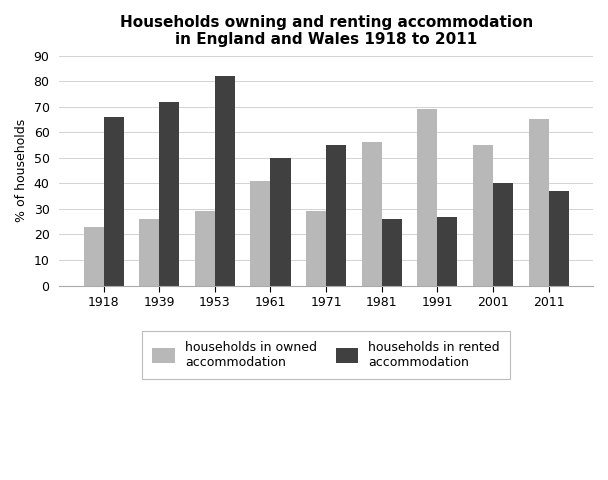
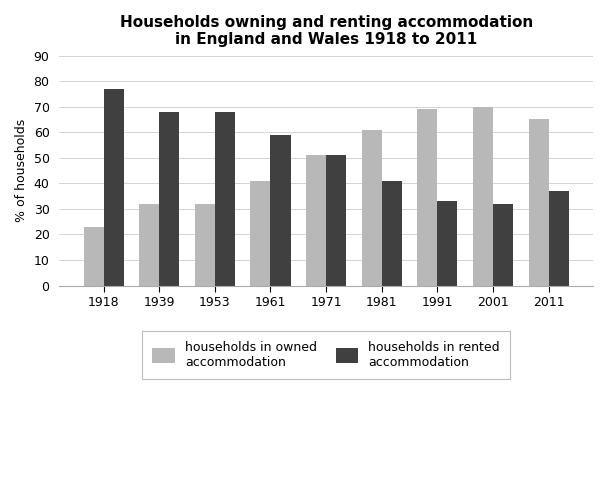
households in rented accommodation/1918: 66 -> 77
households in owned accommodation/1939: 26 -> 32
households in rented accommodation/1939: 72 -> 68
households in owned accommodation/1953: 29 -> 32
households in rented accommodation/1953: 82 -> 68
households in rented accommodation/1961: 50 -> 59
households in owned accommodation/1971: 29 -> 51
households in rented accommodation/1971: 55 -> 51
households in owned accommodation/1981: 56 -> 61
households in rented accommodation/1981: 26 -> 41
households in rented accommodation/1991: 27 -> 33
households in owned accommodation/2001: 55 -> 70
households in rented accommodation/2001: 40 -> 32
